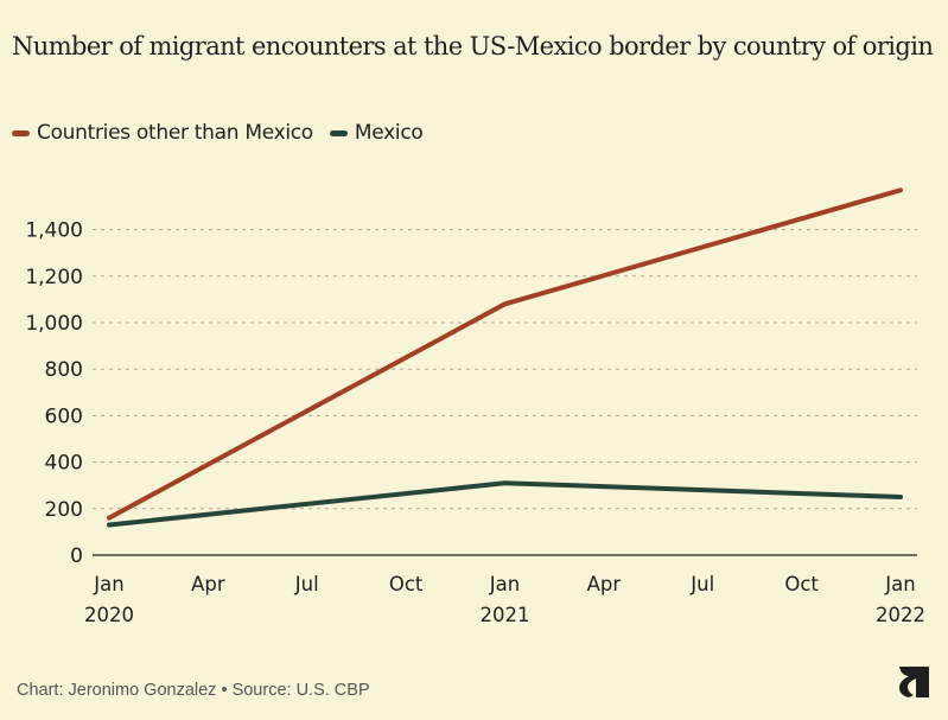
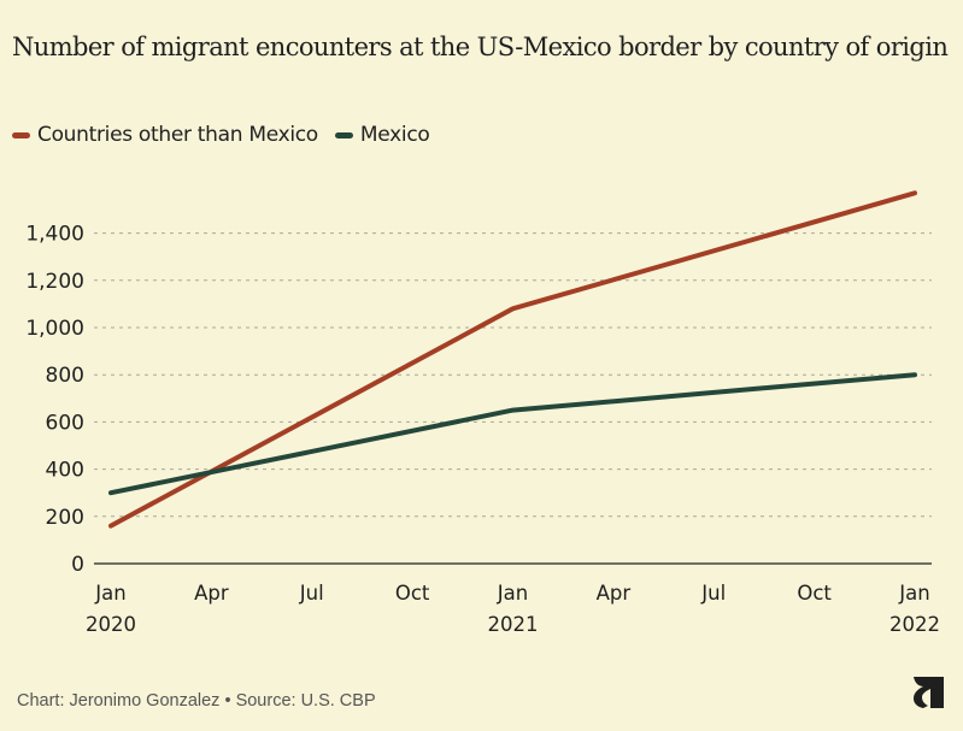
Mexico/Jan 2020: 130 -> 300
Mexico/Jan 2021: 310 -> 650
Mexico/Jan 2022: 250 -> 800
